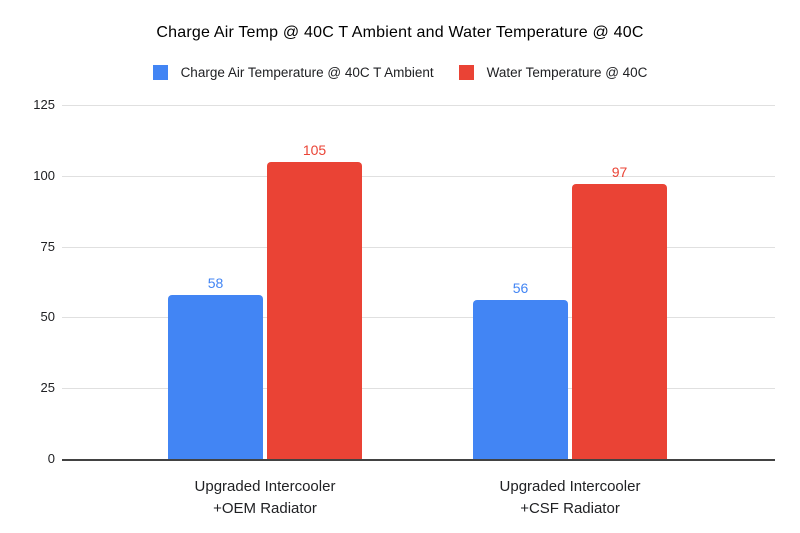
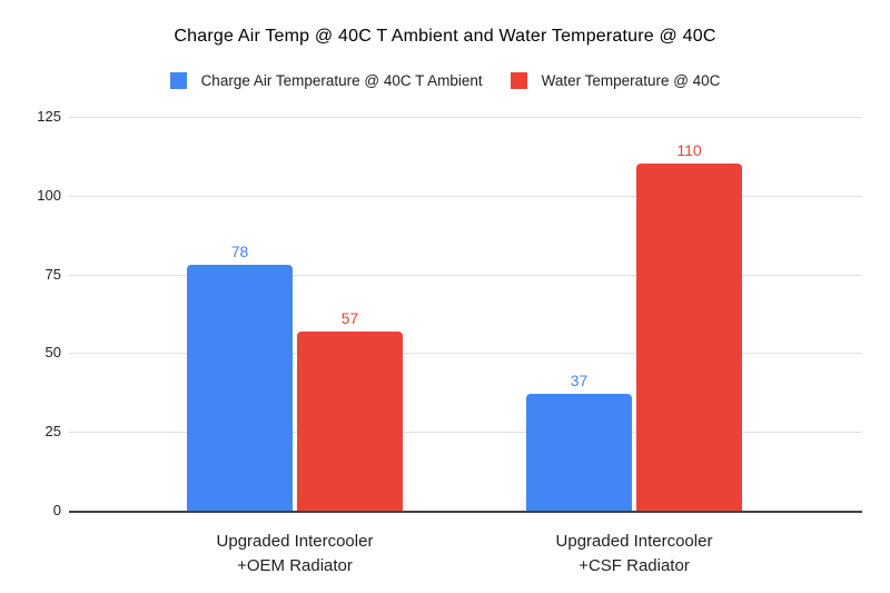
Charge Air Temperature @ 40C T Ambient/Upgraded Intercooler +OEM Radiator: 58 -> 78
Water Temperature @ 40C/Upgraded Intercooler +OEM Radiator: 105 -> 57
Charge Air Temperature @ 40C T Ambient/Upgraded Intercooler +CSF Radiator: 56 -> 37
Water Temperature @ 40C/Upgraded Intercooler +CSF Radiator: 97 -> 110
